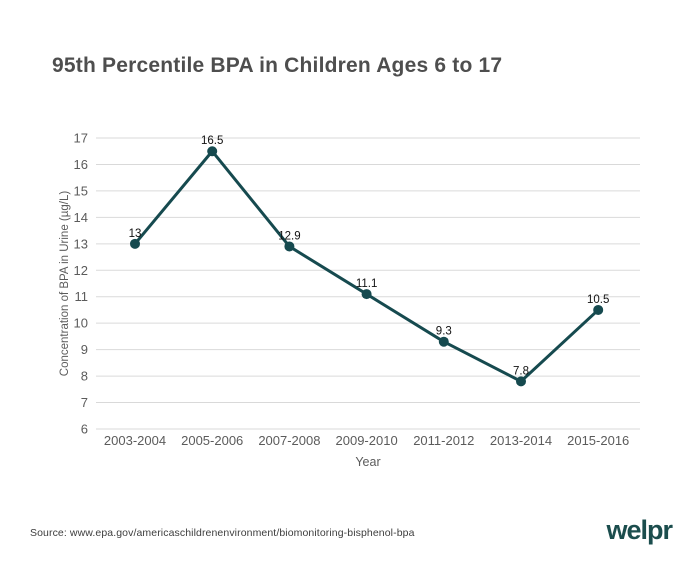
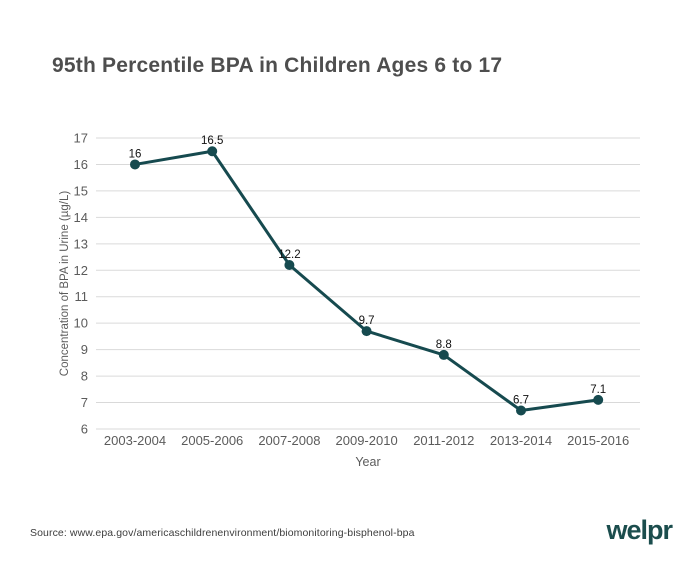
2003-2004: 13 -> 16
2007-2008: 12.9 -> 12.2
2009-2010: 11.1 -> 9.7
2011-2012: 9.3 -> 8.8
2013-2014: 7.8 -> 6.7
2015-2016: 10.5 -> 7.1
